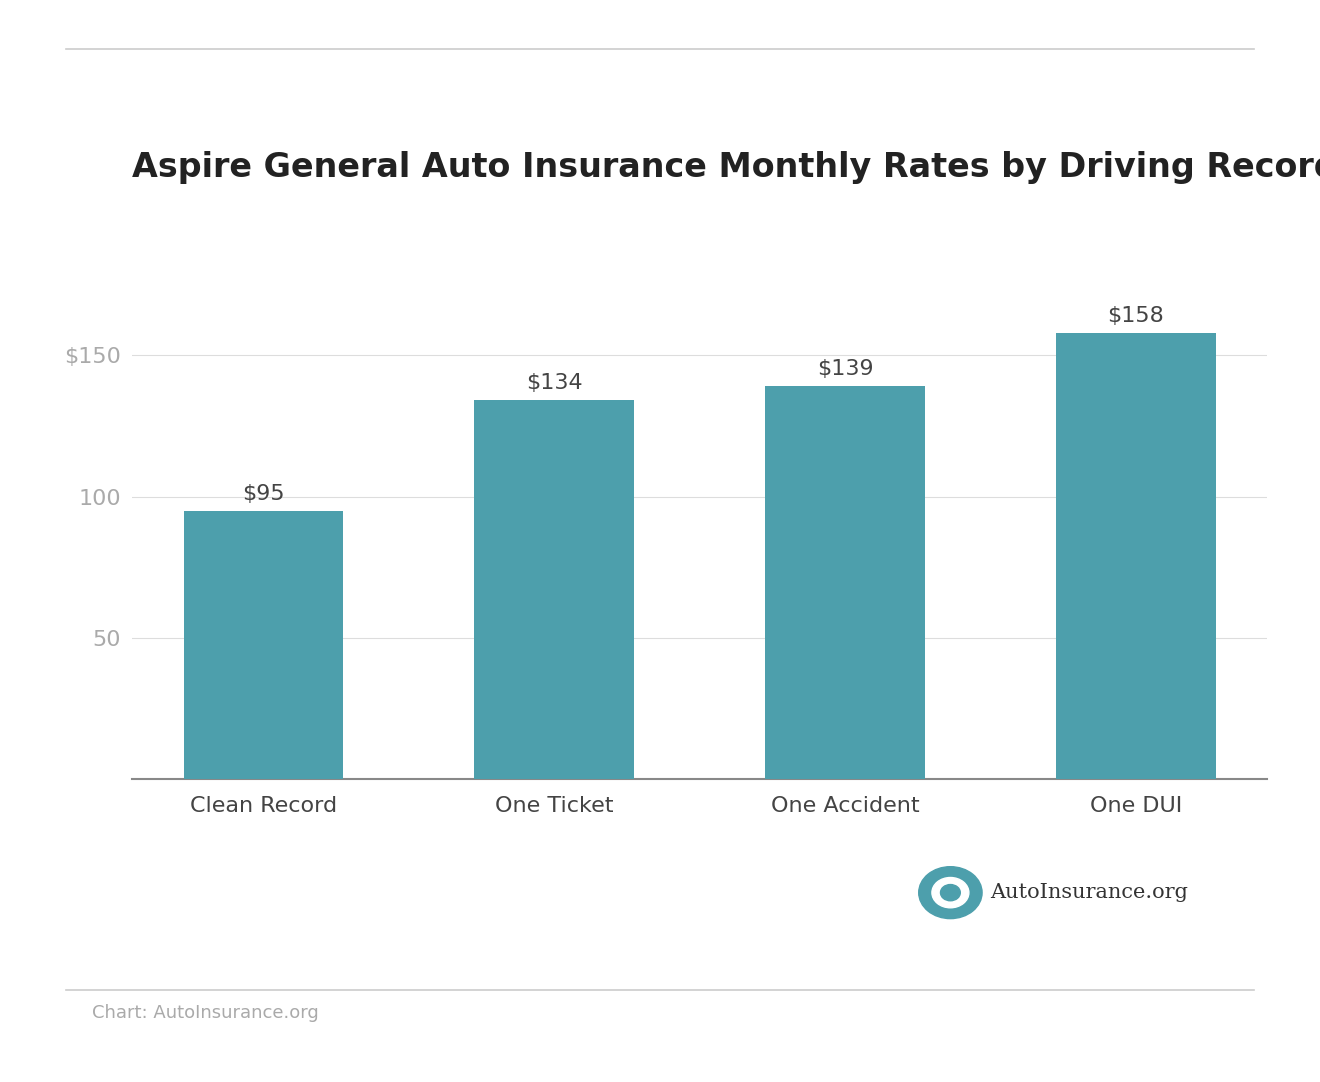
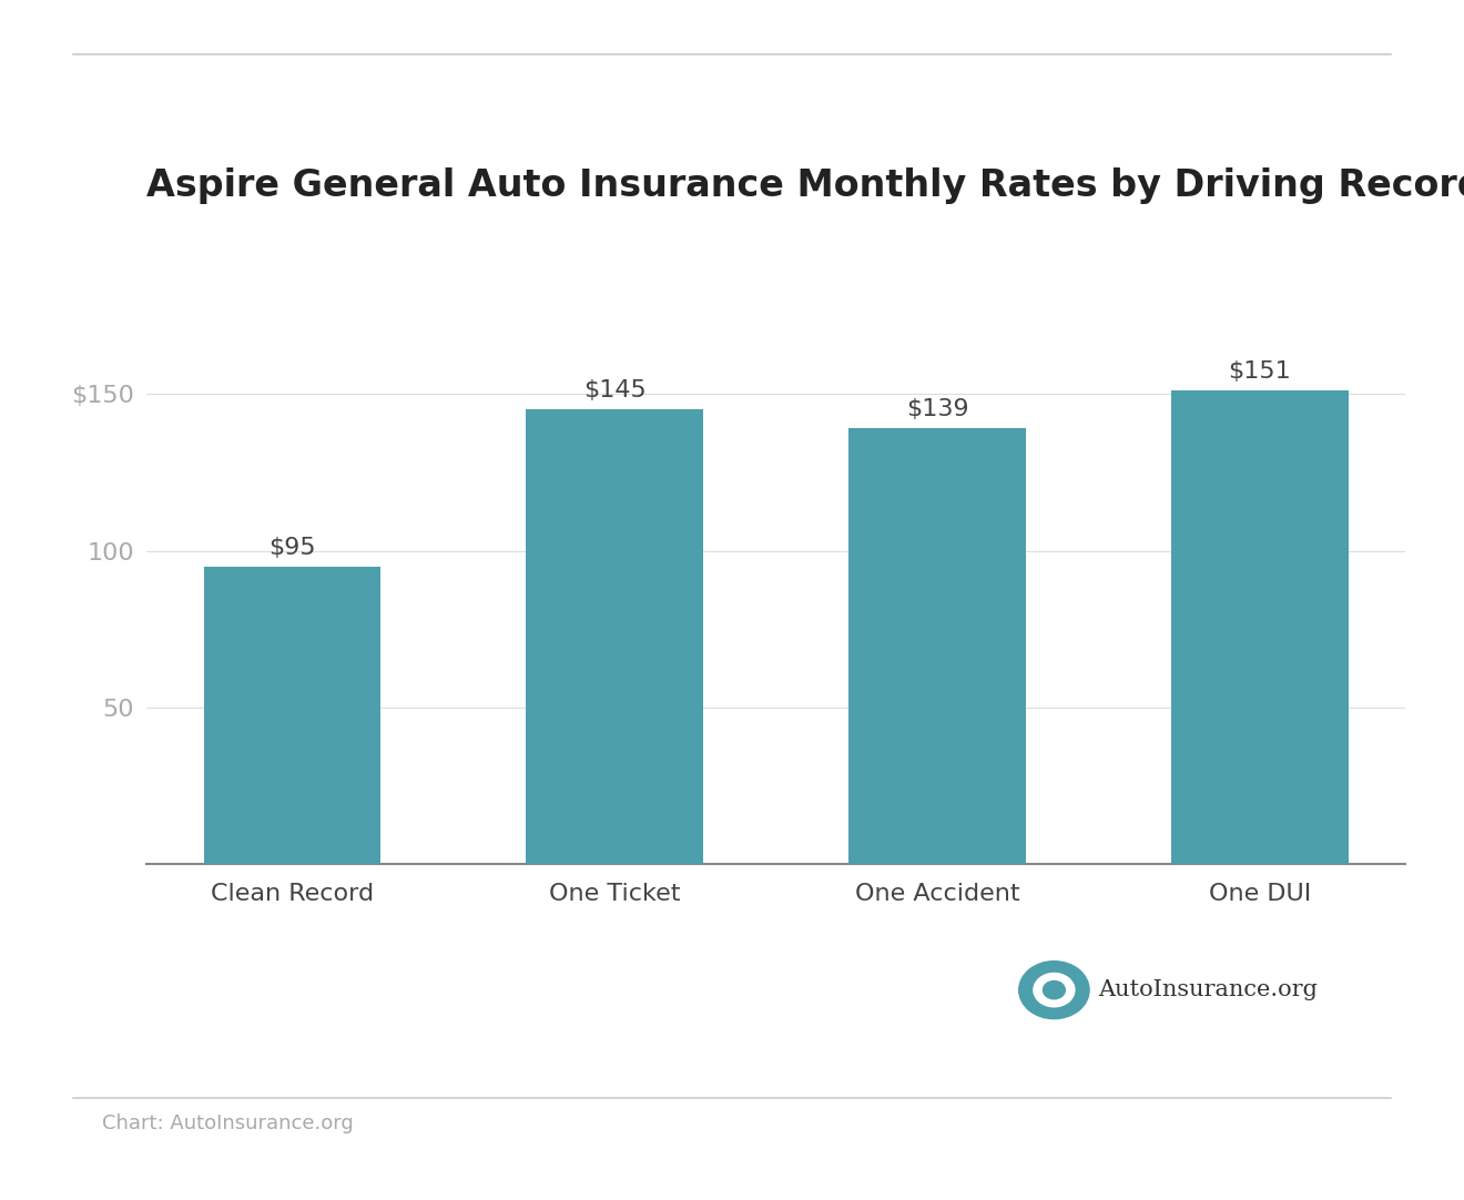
One Ticket: $134 -> $145
One DUI: $158 -> $151
